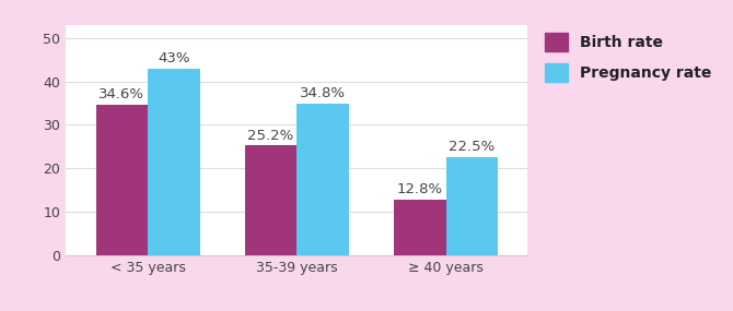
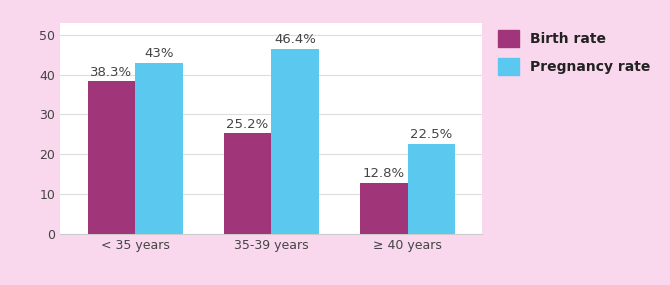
Birth rate/< 35 years: 34.6% -> 38.3%
Pregnancy rate/35-39 years: 34.8% -> 46.4%
